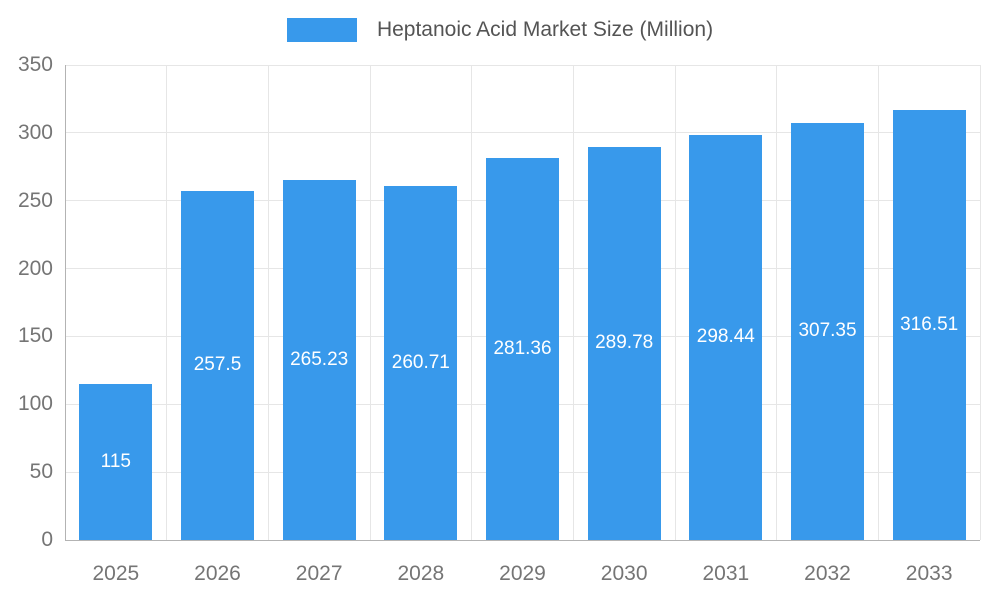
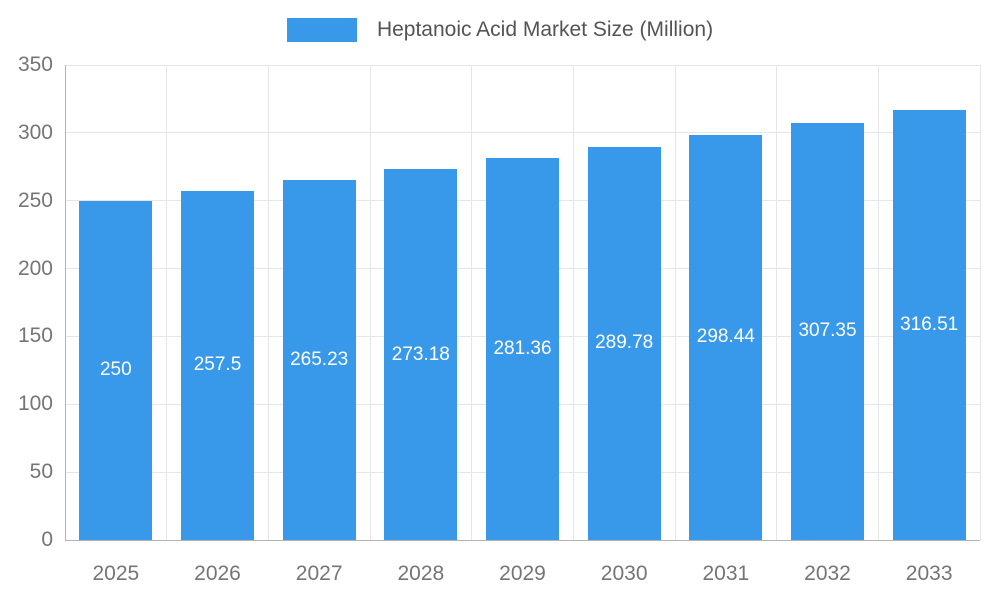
2025: 115 -> 250
2028: 260.71 -> 273.18
